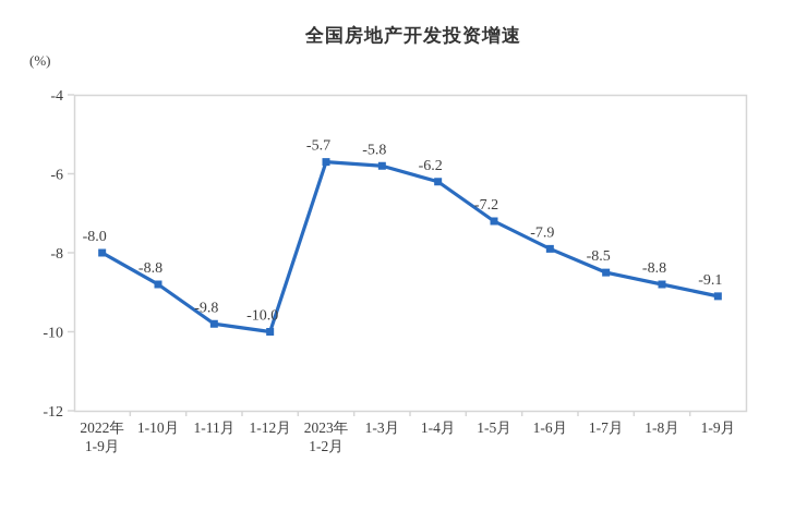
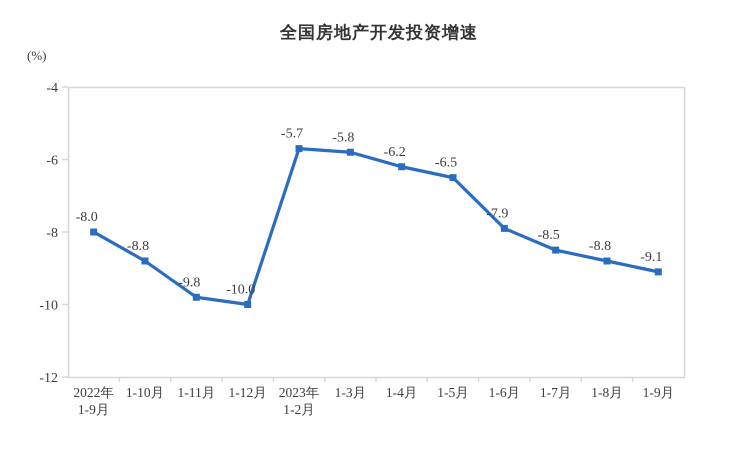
1-5月: -7.2 -> -6.5
